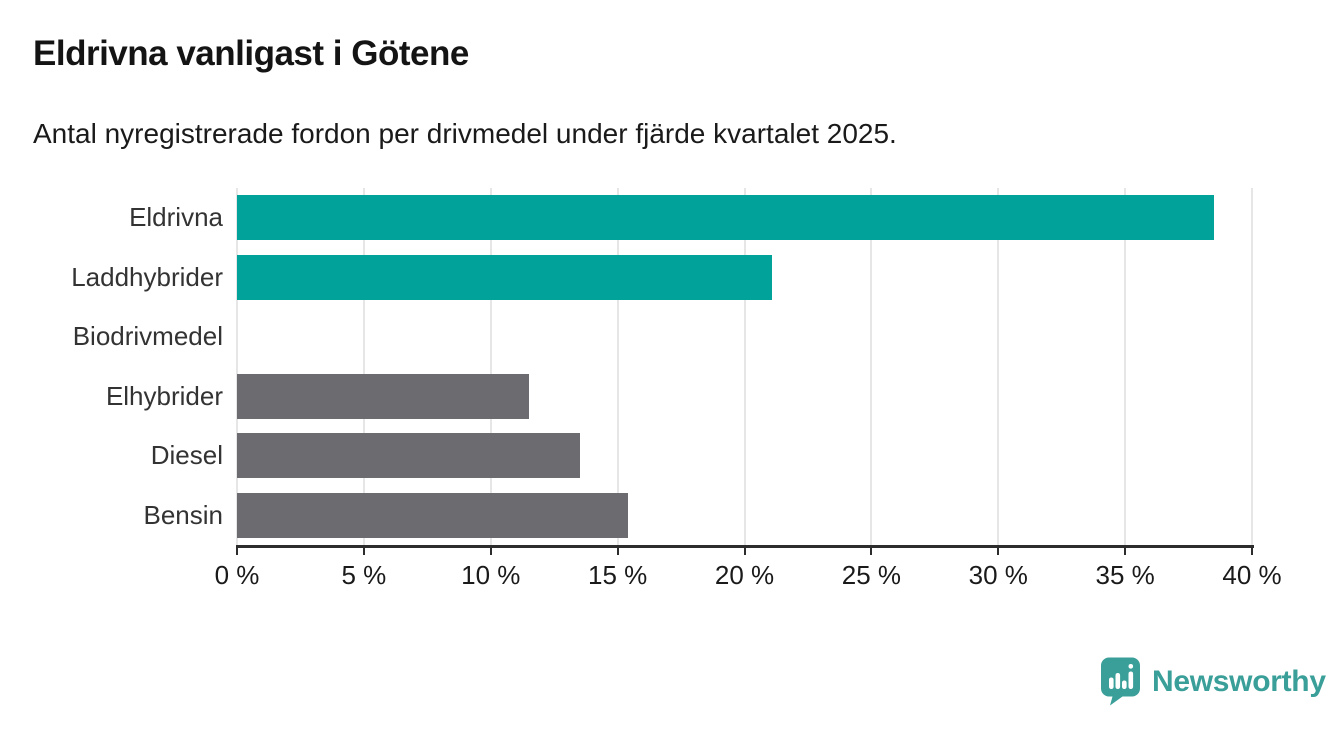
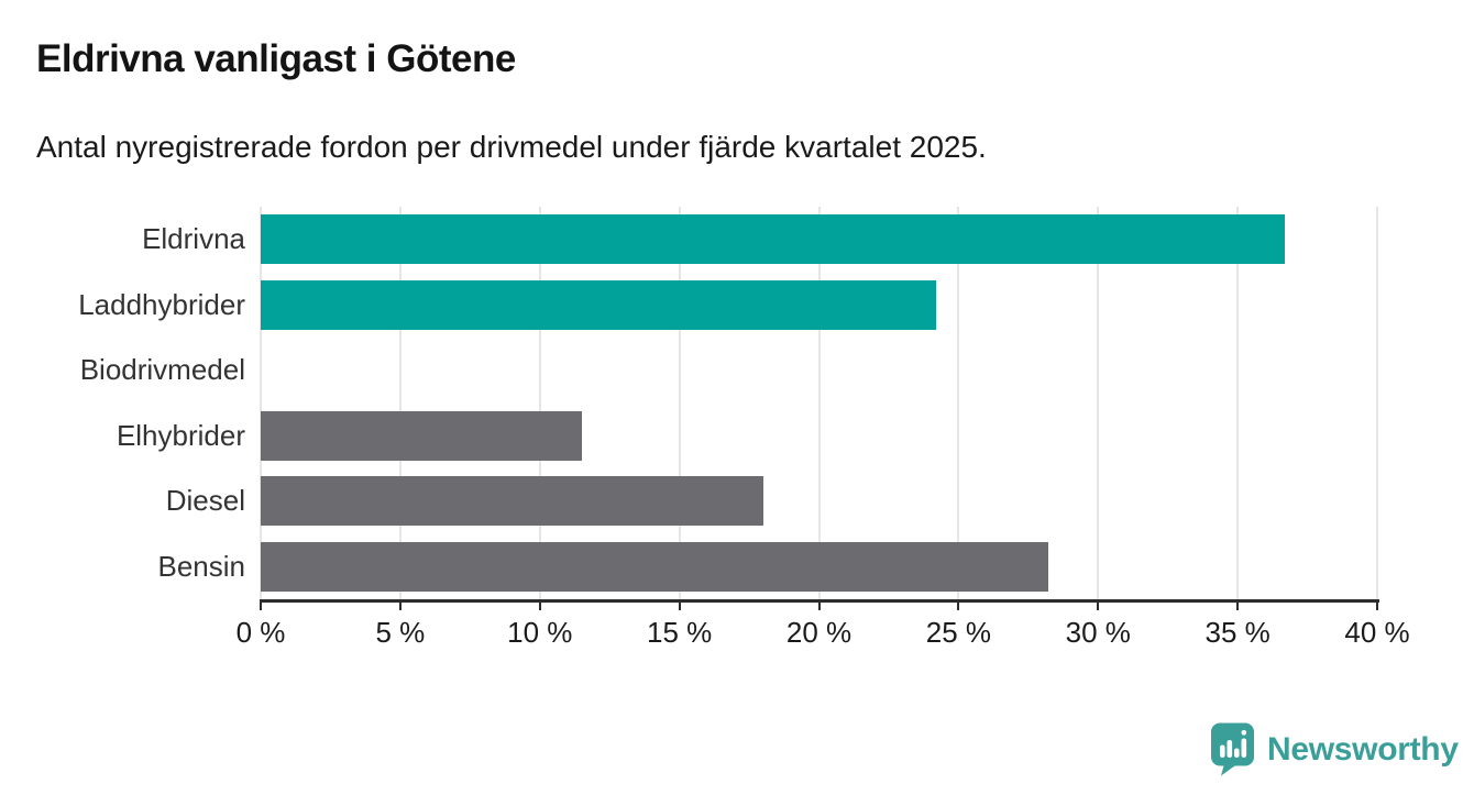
Eldrivna: 38.5% -> 36.7%
Laddhybrider: 21.1% -> 24.2%
Diesel: 13.5% -> 18.0%
Bensin: 15.4% -> 28.2%
